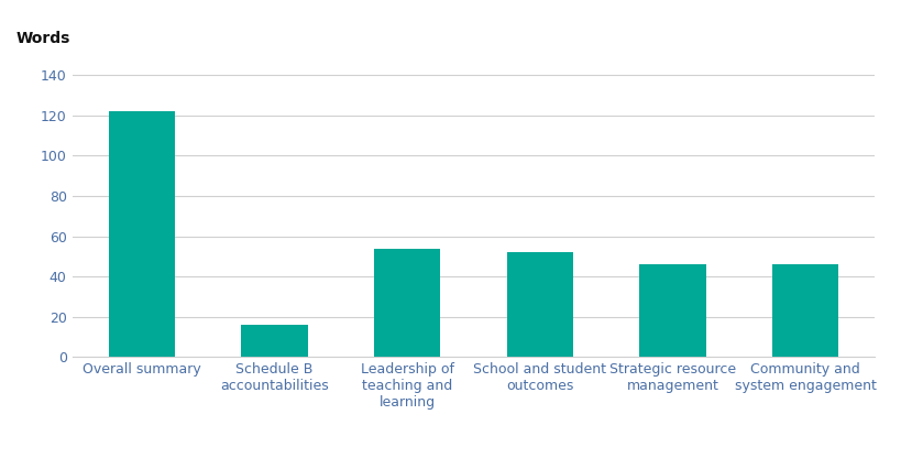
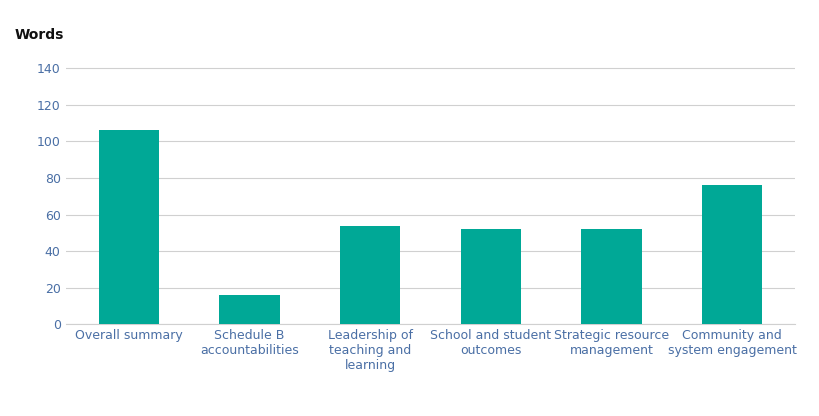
Overall summary: 122 -> 106
Strategic resource management: 46 -> 52
Community and system engagement: 46 -> 76
